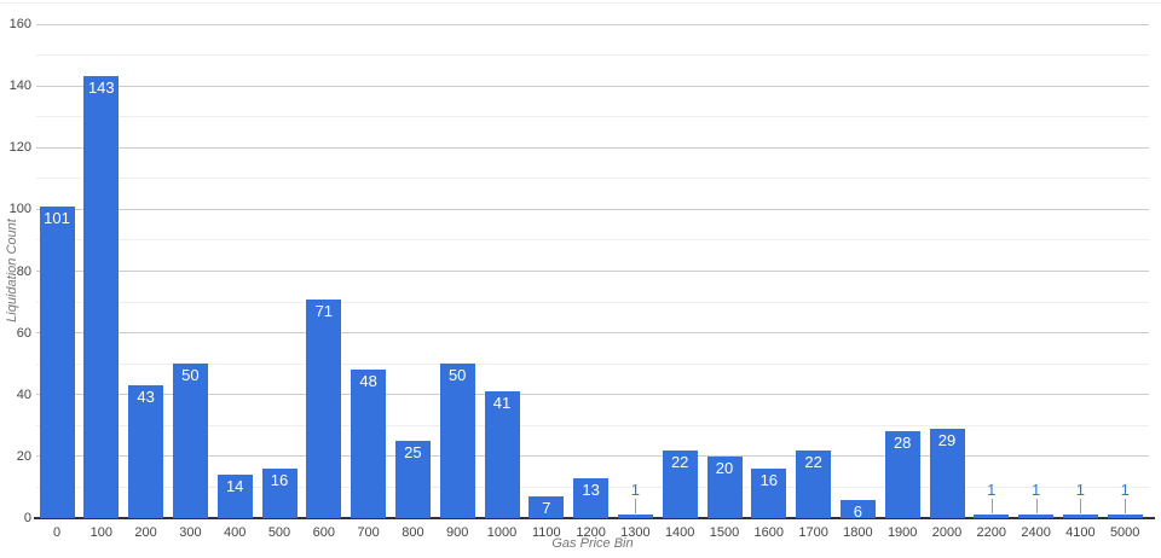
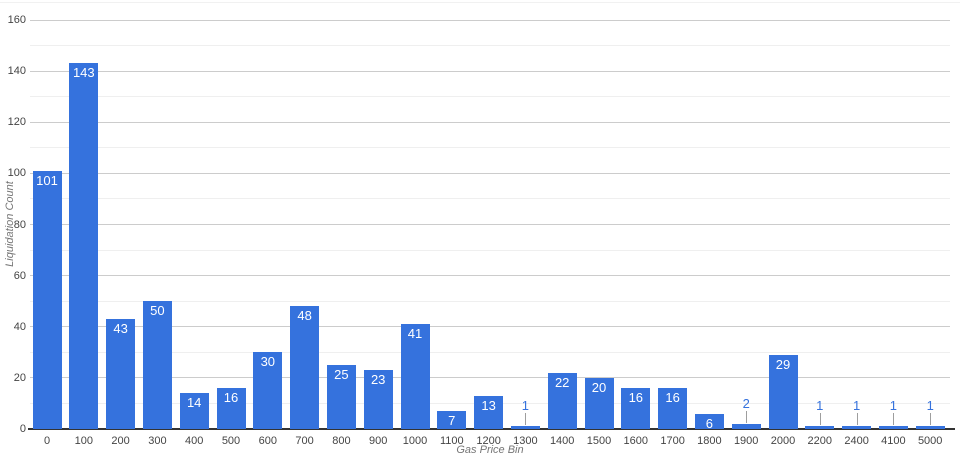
600: 71 -> 30
900: 50 -> 23
1700: 22 -> 16
1900: 28 -> 2
